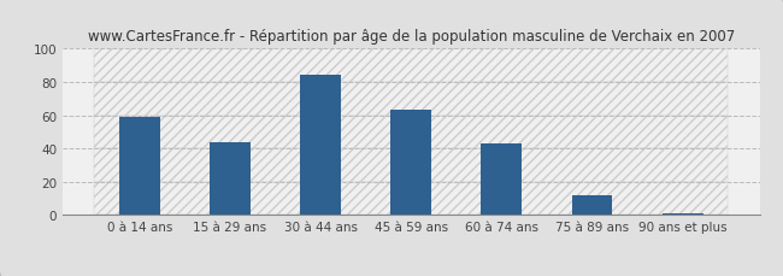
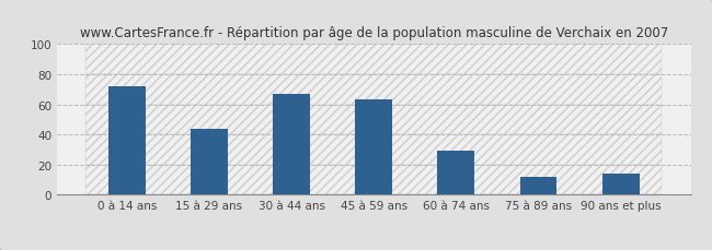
0 à 14 ans: 59 -> 72
30 à 44 ans: 84 -> 67
60 à 74 ans: 43 -> 29
90 ans et plus: 1 -> 14
